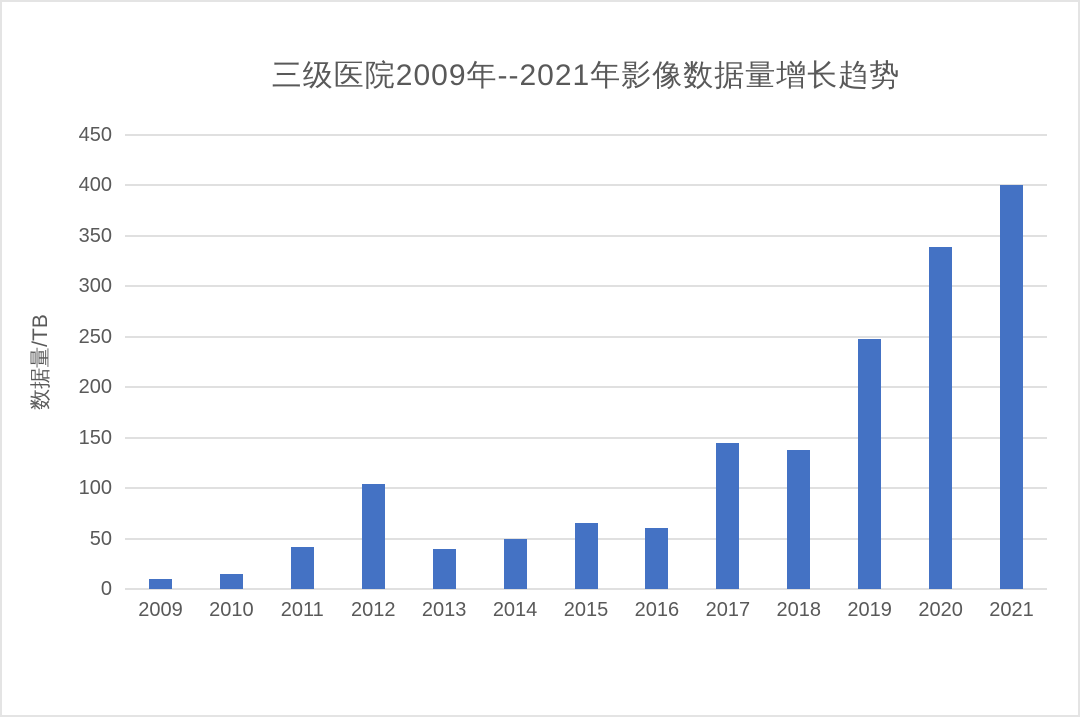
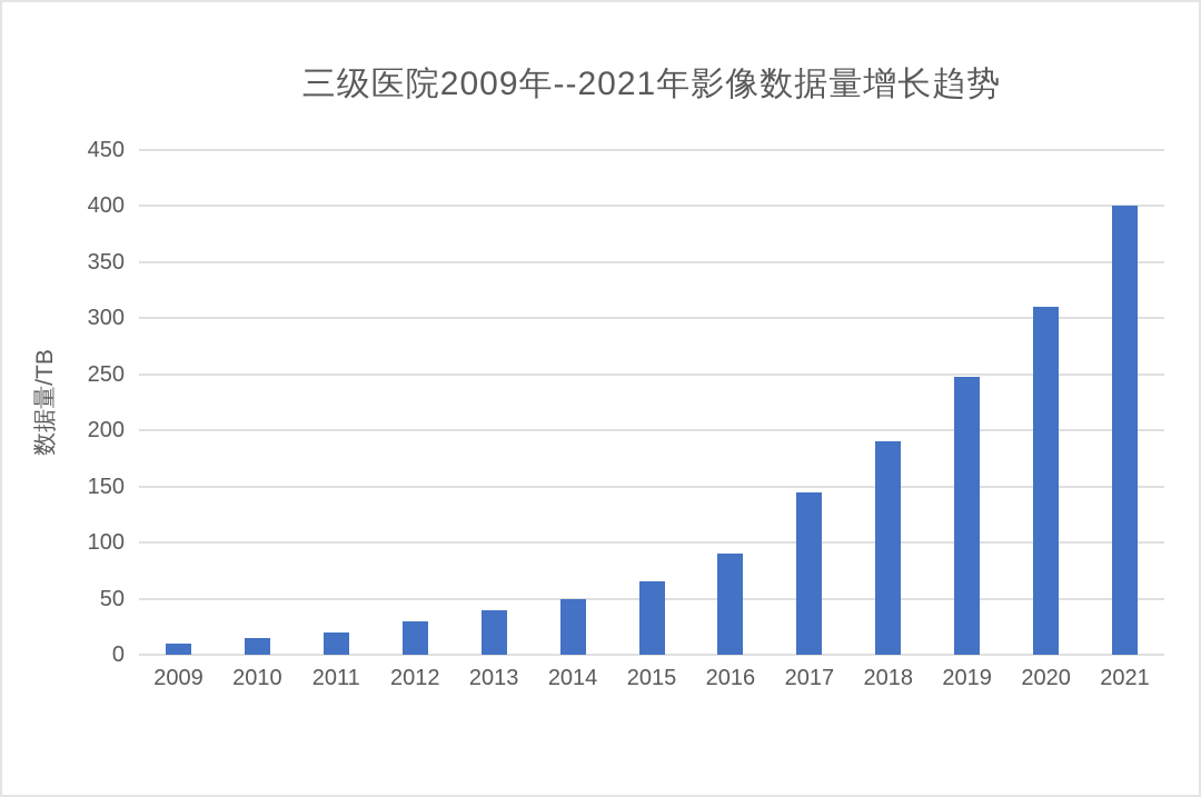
2011: 42 -> 20
2012: 104 -> 30
2016: 60 -> 90
2018: 138 -> 190
2020: 339 -> 310
